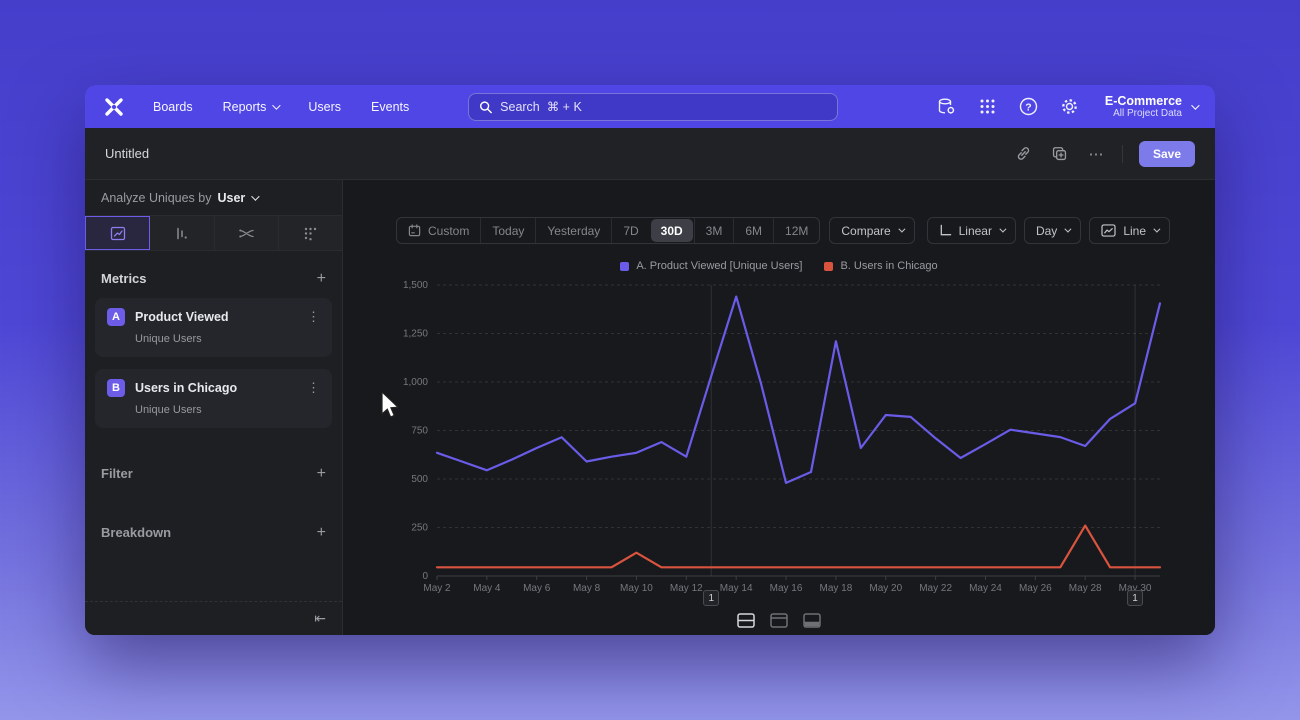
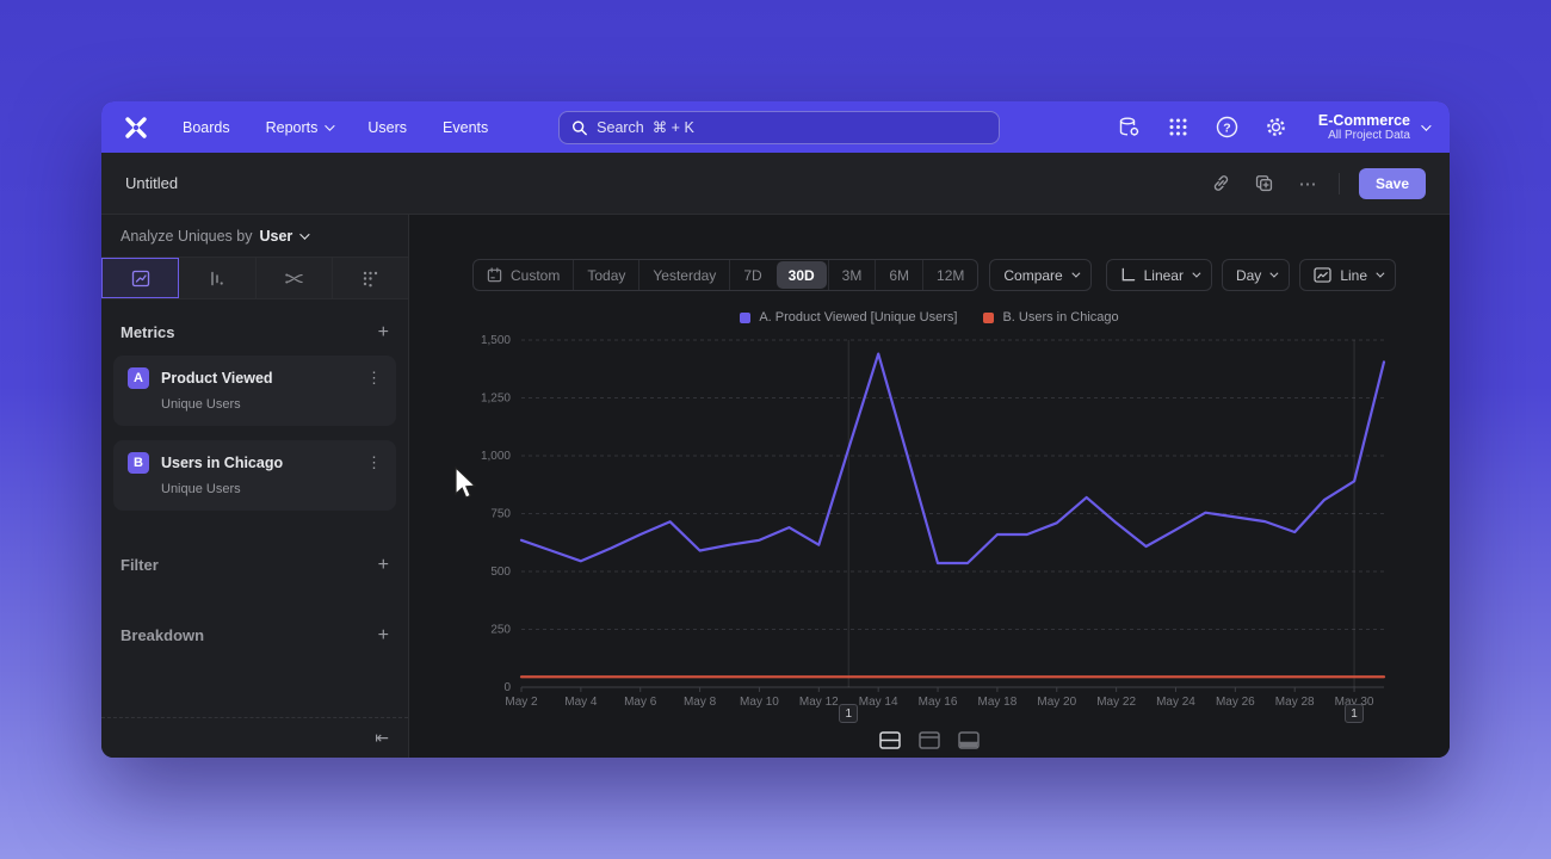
B. Users in Chicago/May 10: 120 -> 40
A. Product Viewed [Unique Users]/May 16: 480 -> 540
A. Product Viewed [Unique Users]/May 18: 1210 -> 660
A. Product Viewed [Unique Users]/May 20: 830 -> 710
B. Users in Chicago/May 28: 260 -> 40
